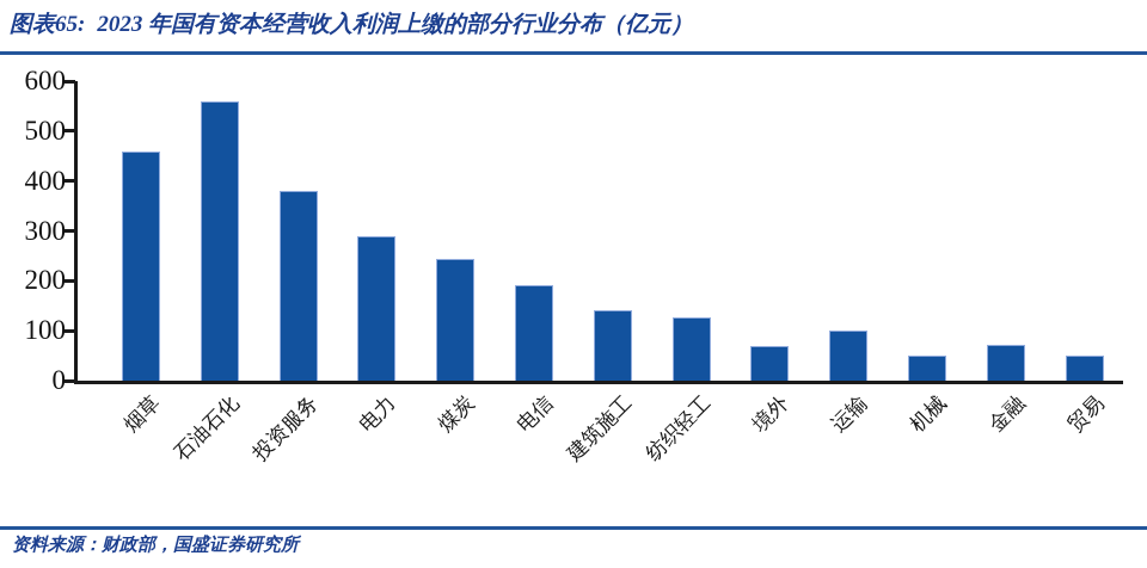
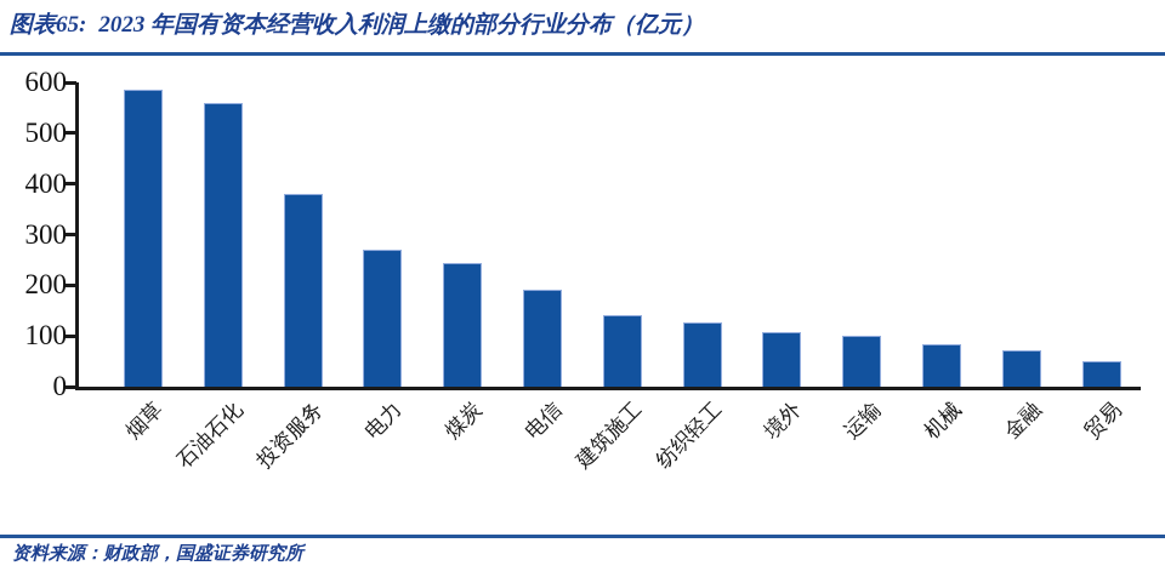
烟草: 460 -> 580
电力: 290 -> 270
境外: 70 -> 110
机械: 50 -> 80
